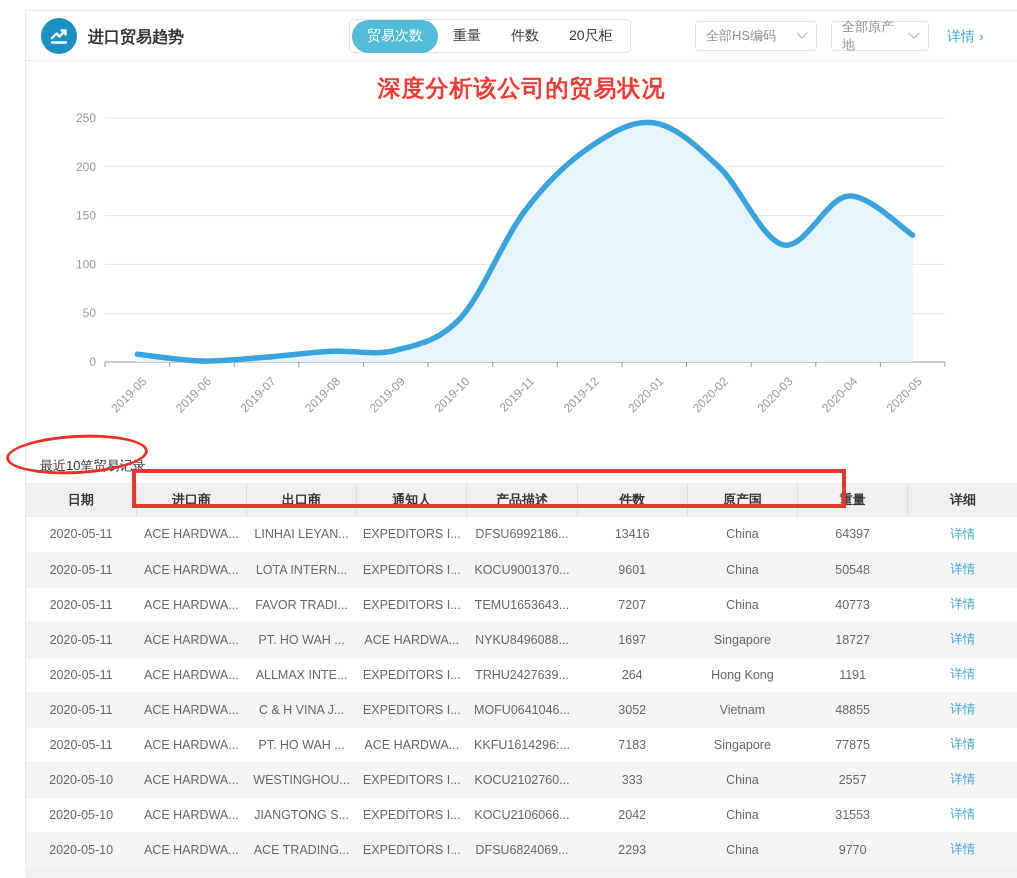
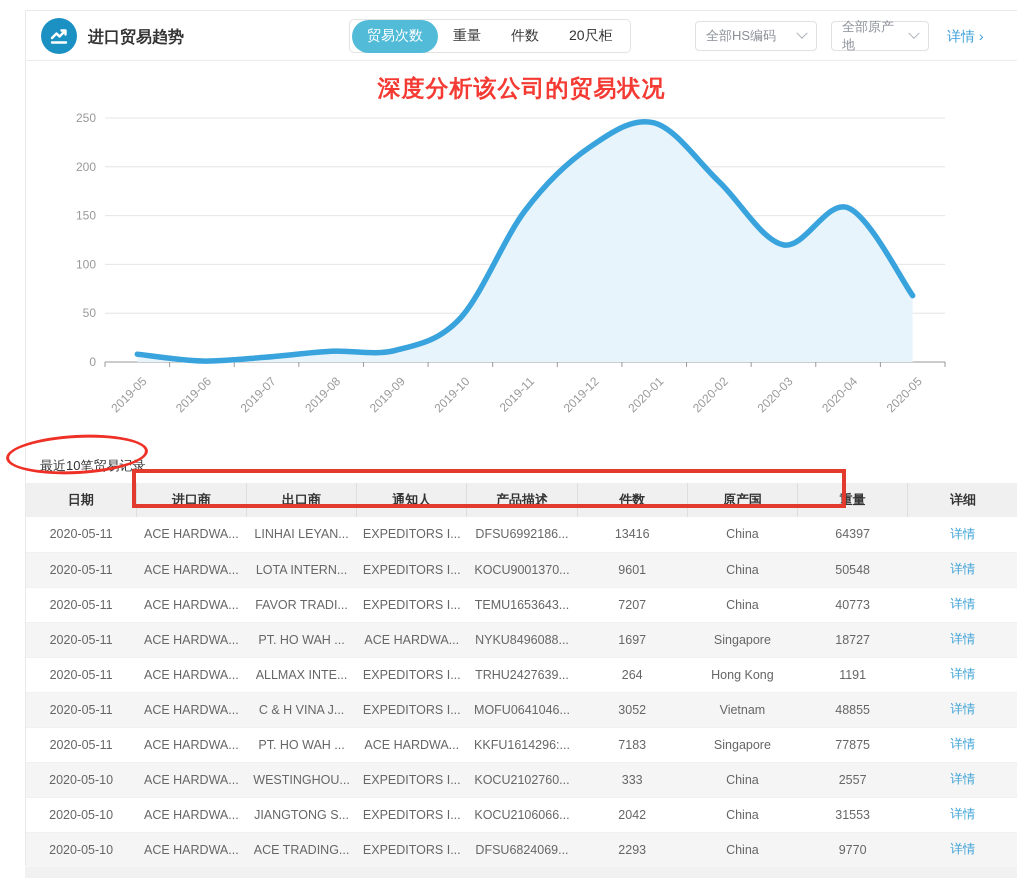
2020-02: 200 -> 180
2020-04: 170 -> 160
2020-05: 130 -> 70
